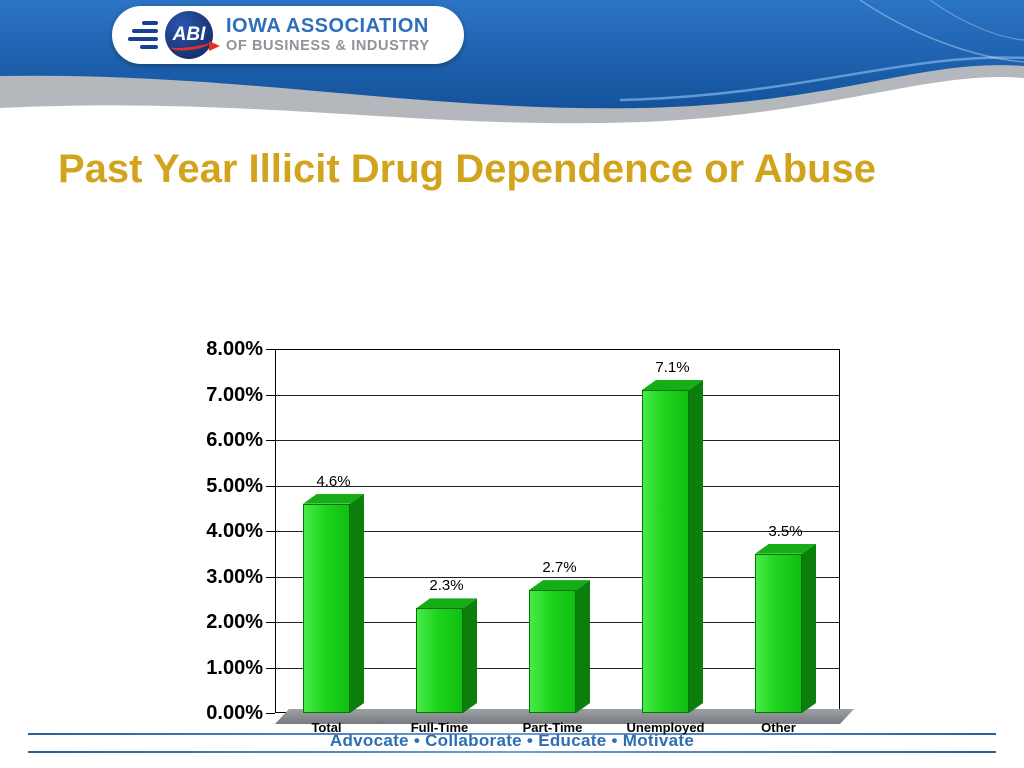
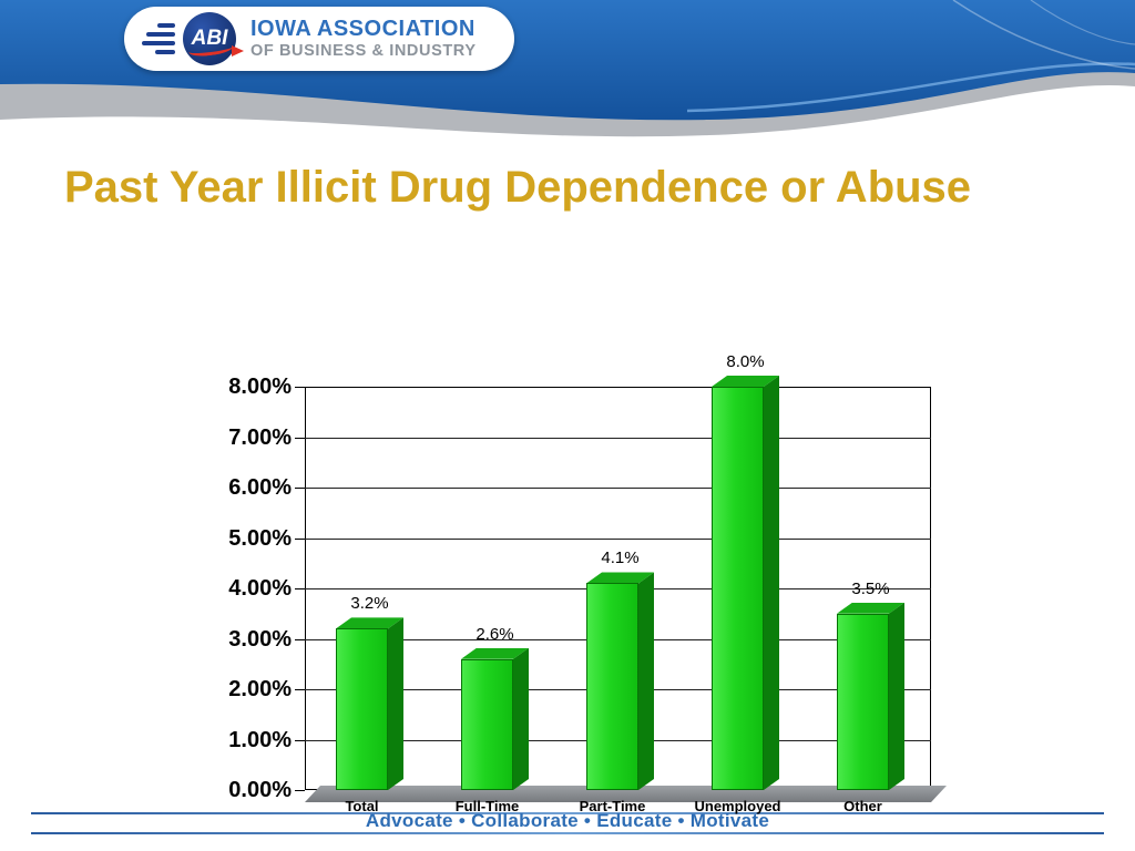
Total: 4.6% -> 3.2%
Full-Time: 2.3% -> 2.6%
Part-Time: 2.7% -> 4.1%
Unemployed: 7.1% -> 8.0%
